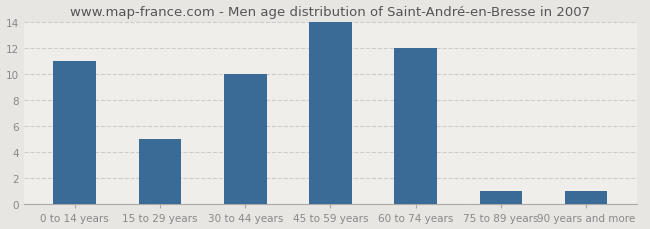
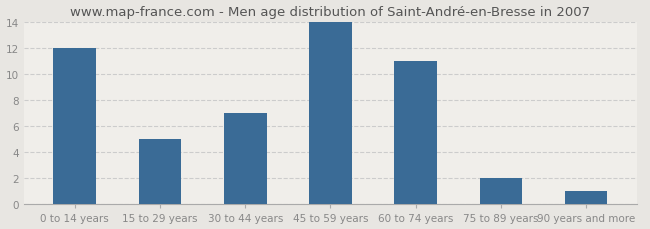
0 to 14 years: 11 -> 12
30 to 44 years: 10 -> 7
60 to 74 years: 12 -> 11
75 to 89 years: 1 -> 2
